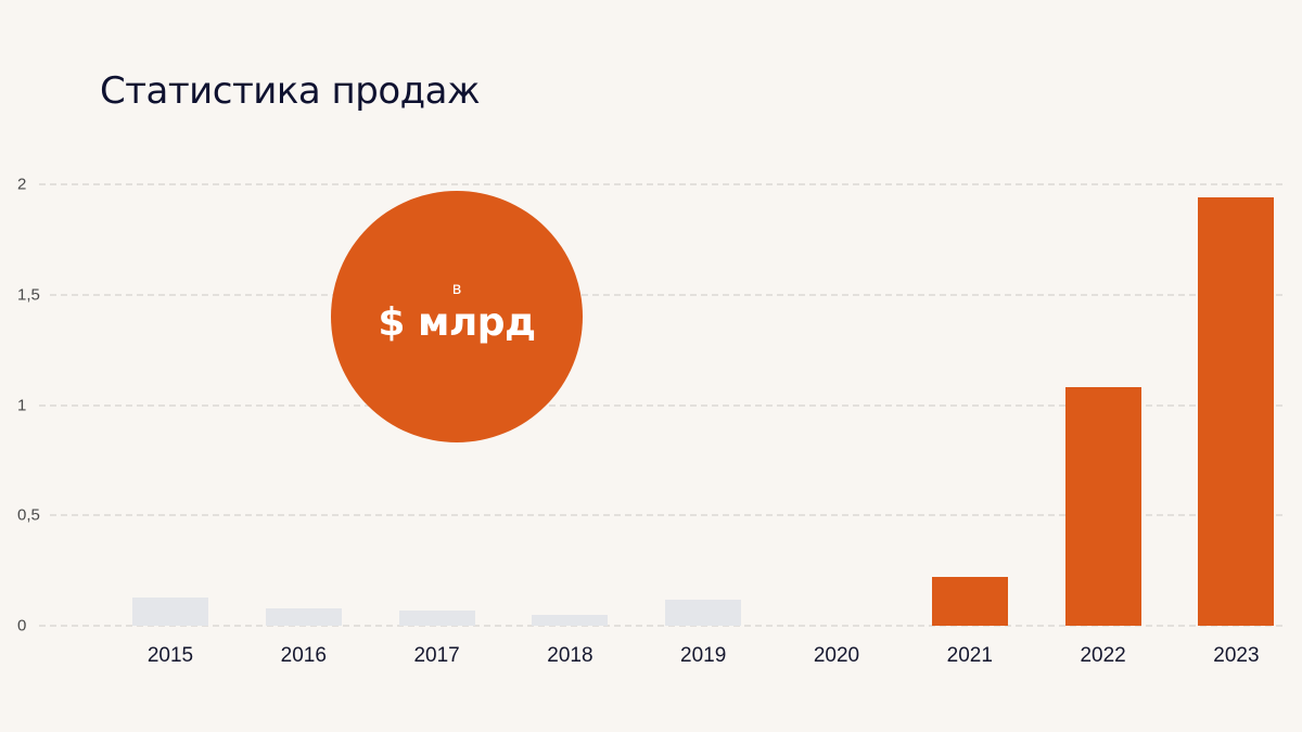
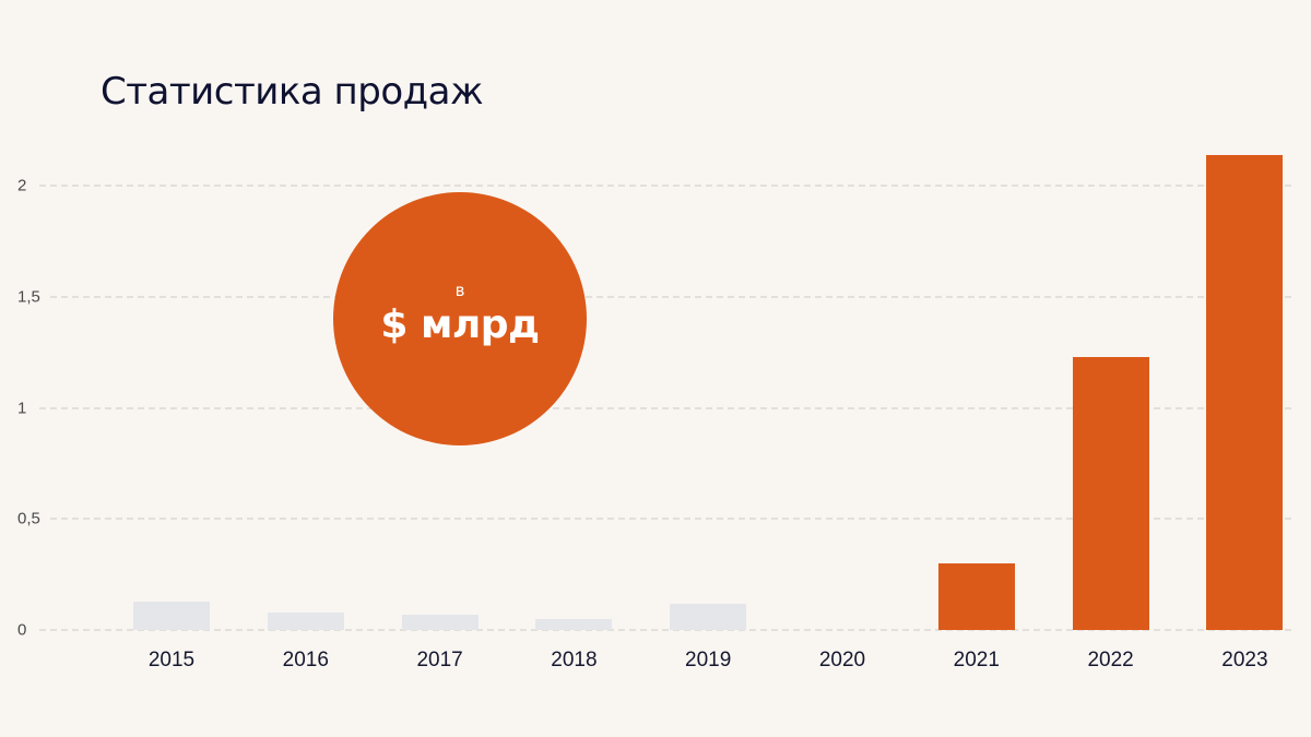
2021: 0.22 -> 0.30
2022: 1.08 -> 1.23
2023: 1.94 -> 2.14
